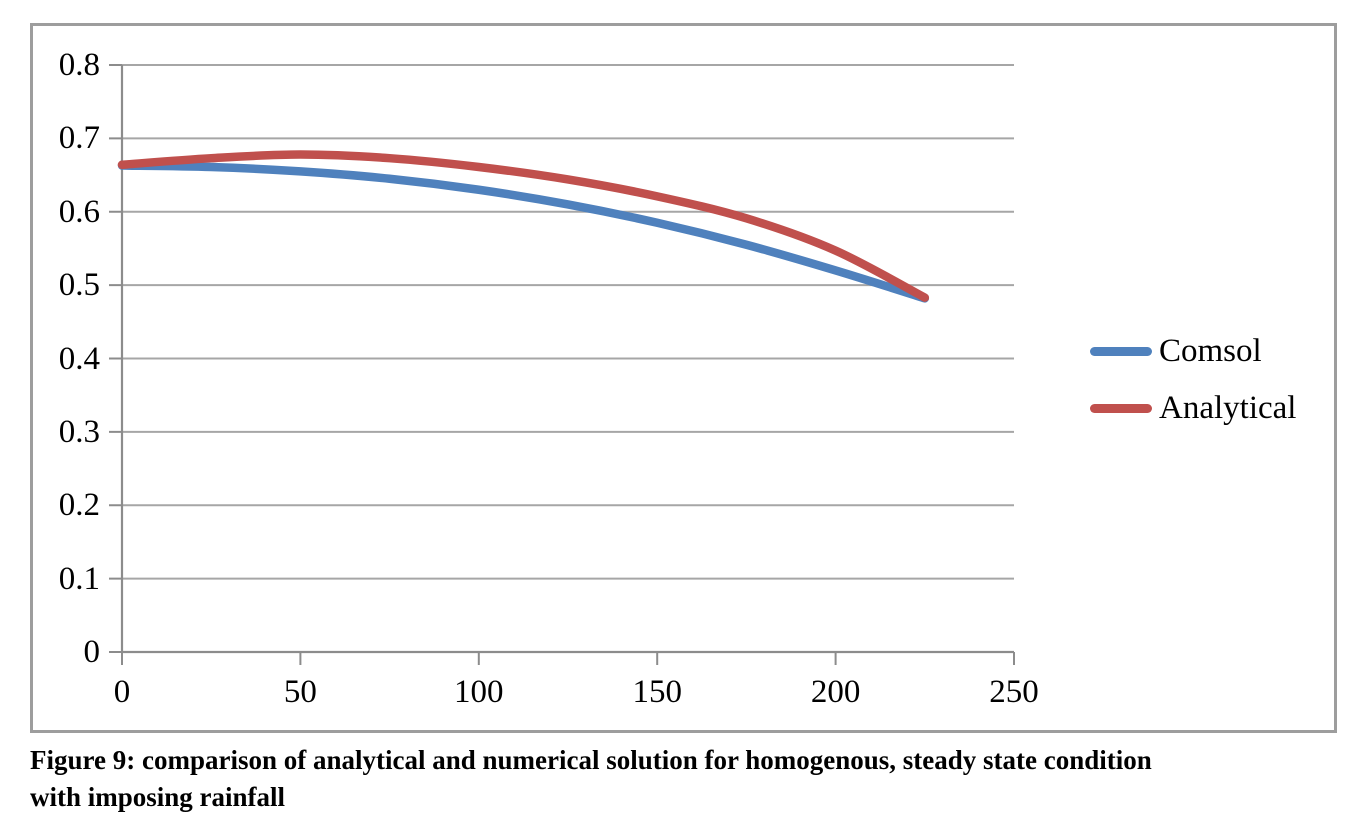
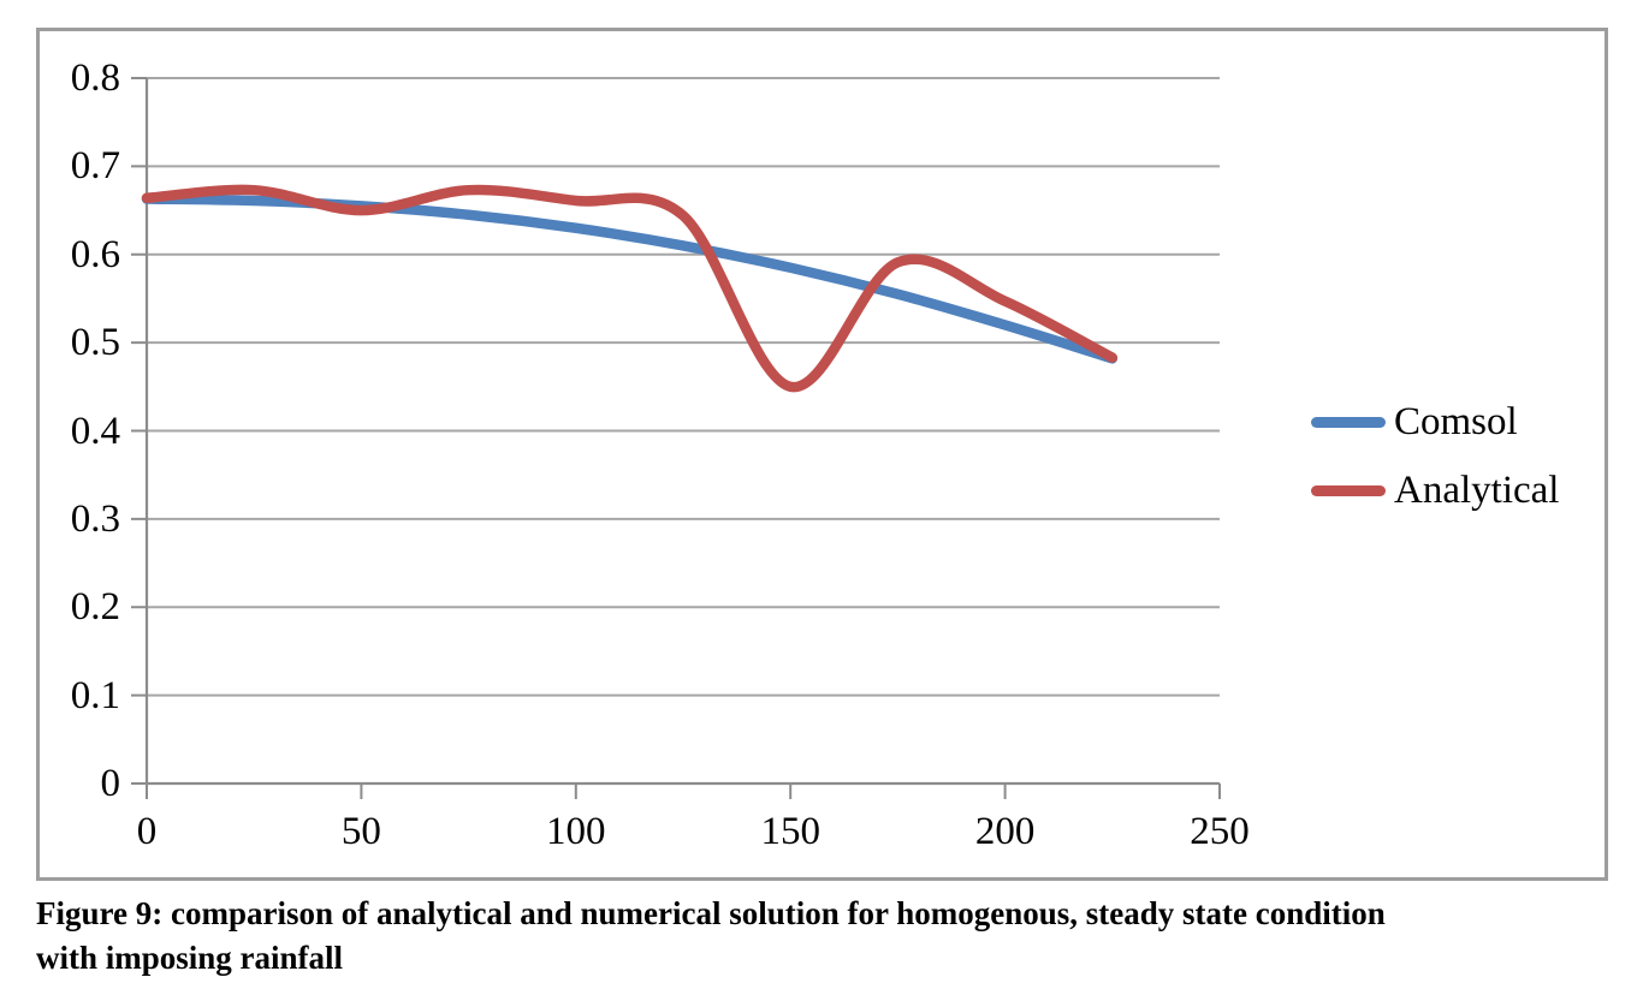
Analytical/50: 0.68 -> 0.65
Analytical/150: 0.62 -> 0.45
